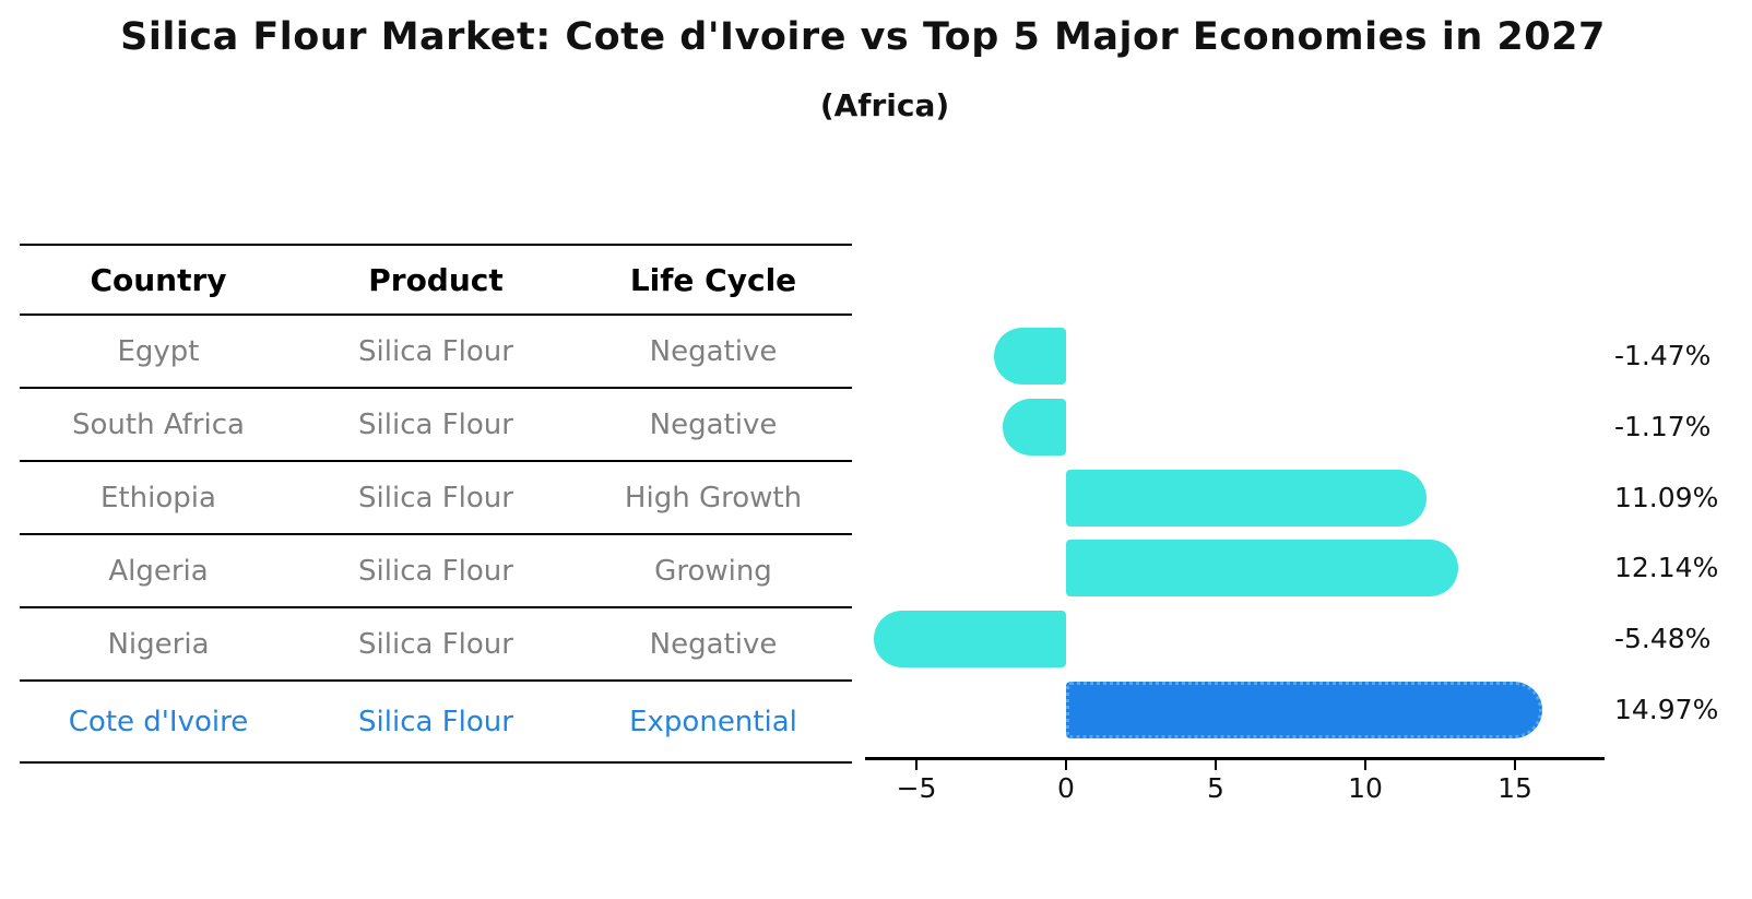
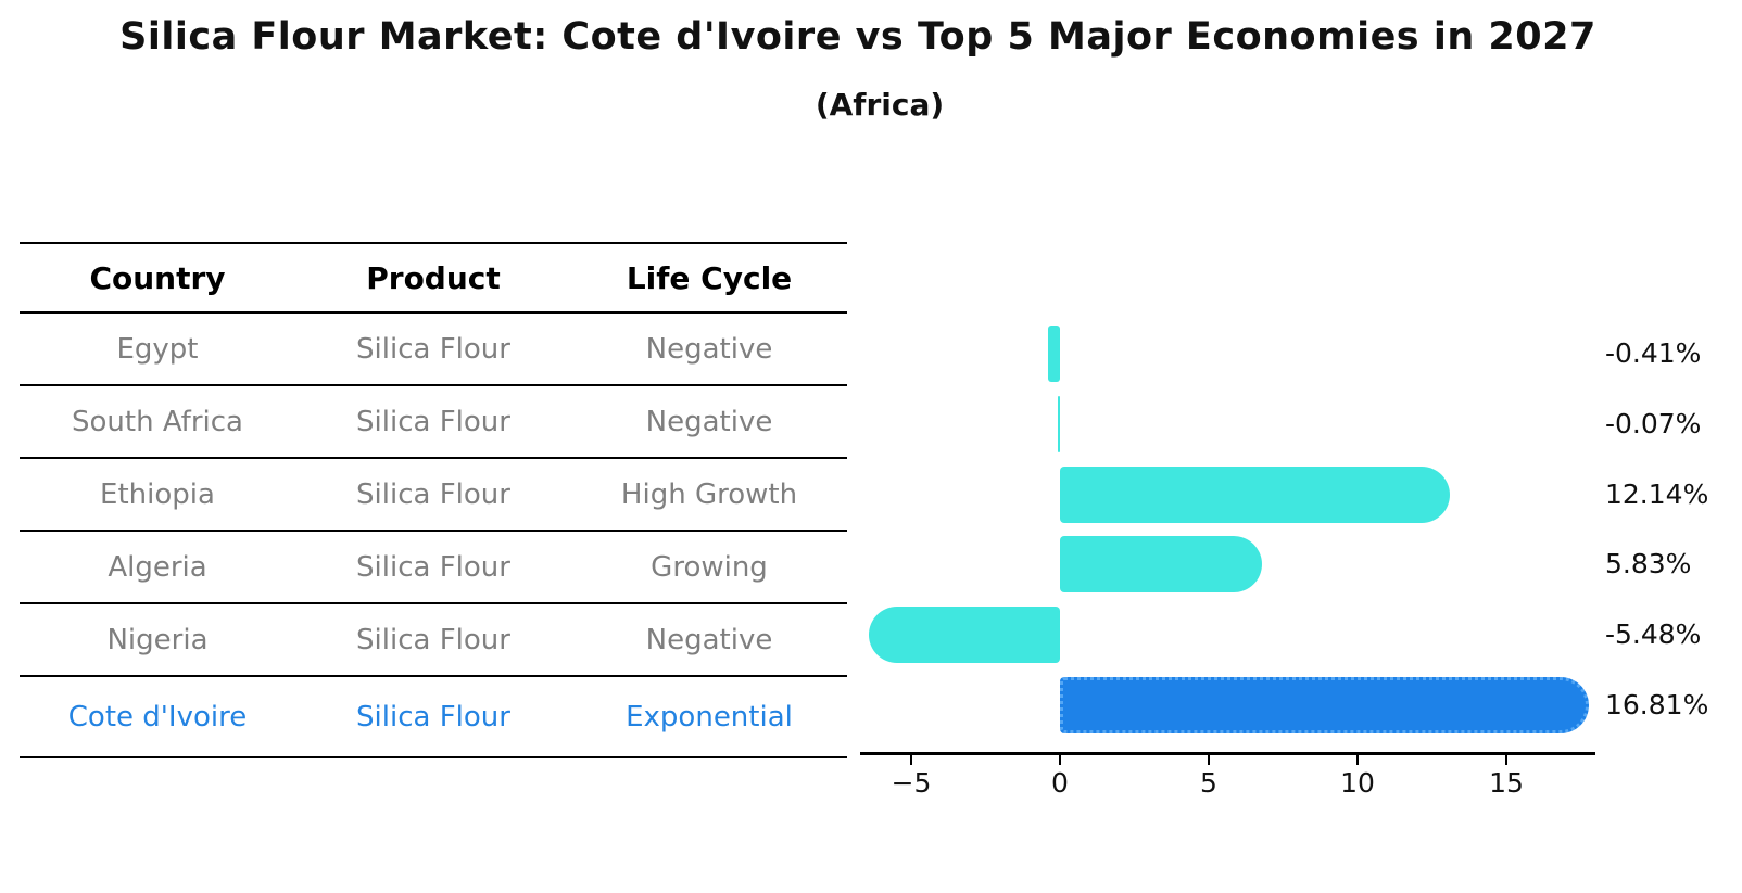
Egypt: -1.47% -> -0.41%
South Africa: -1.17% -> -0.07%
Ethiopia: 11.09% -> 12.14%
Algeria: 12.14% -> 5.83%
Cote d'Ivoire: 14.97% -> 16.81%
